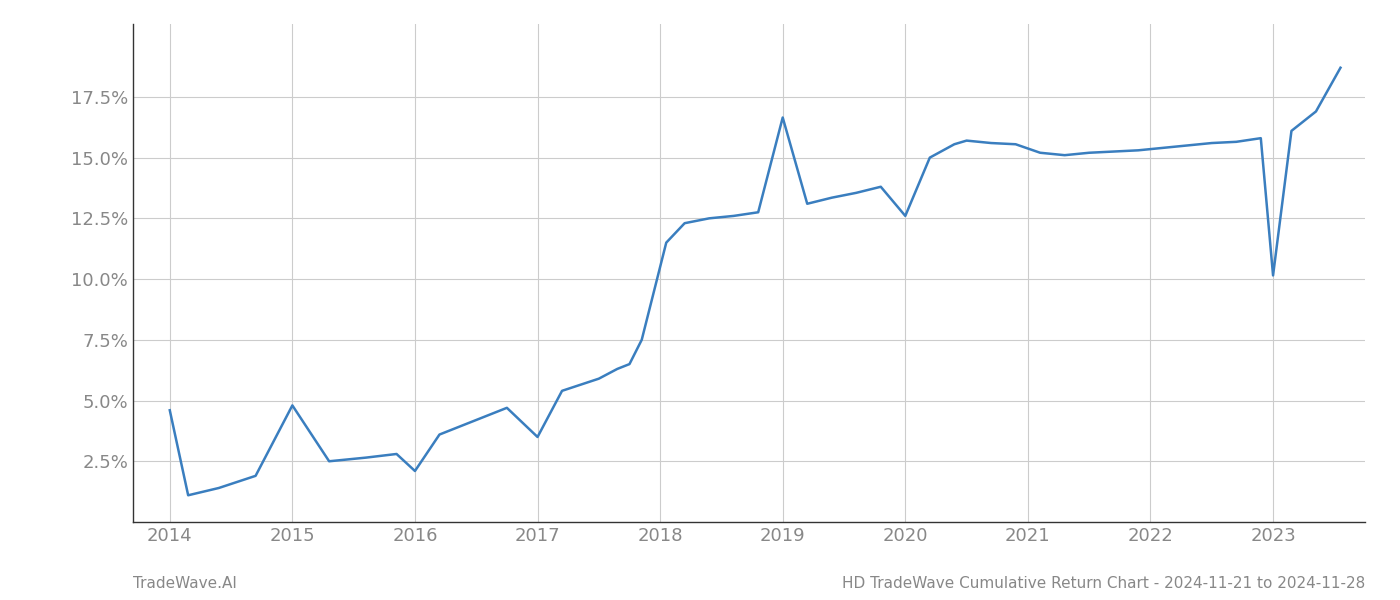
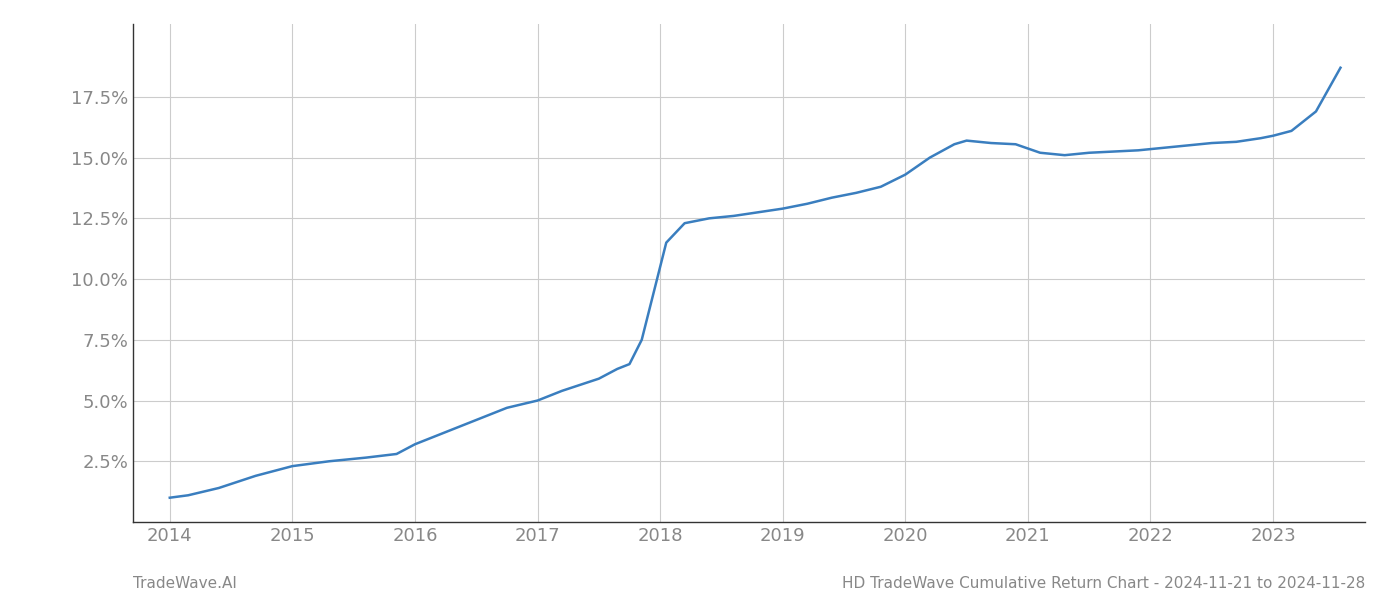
2014: 4.60% -> 1.00%
2015: 4.80% -> 2.30%
2016: 2.10% -> 3.20%
2017: 3.50% -> 5.00%
2019: 16.65% -> 12.90%
2020: 12.60% -> 14.30%
2023: 10.15% -> 15.90%
